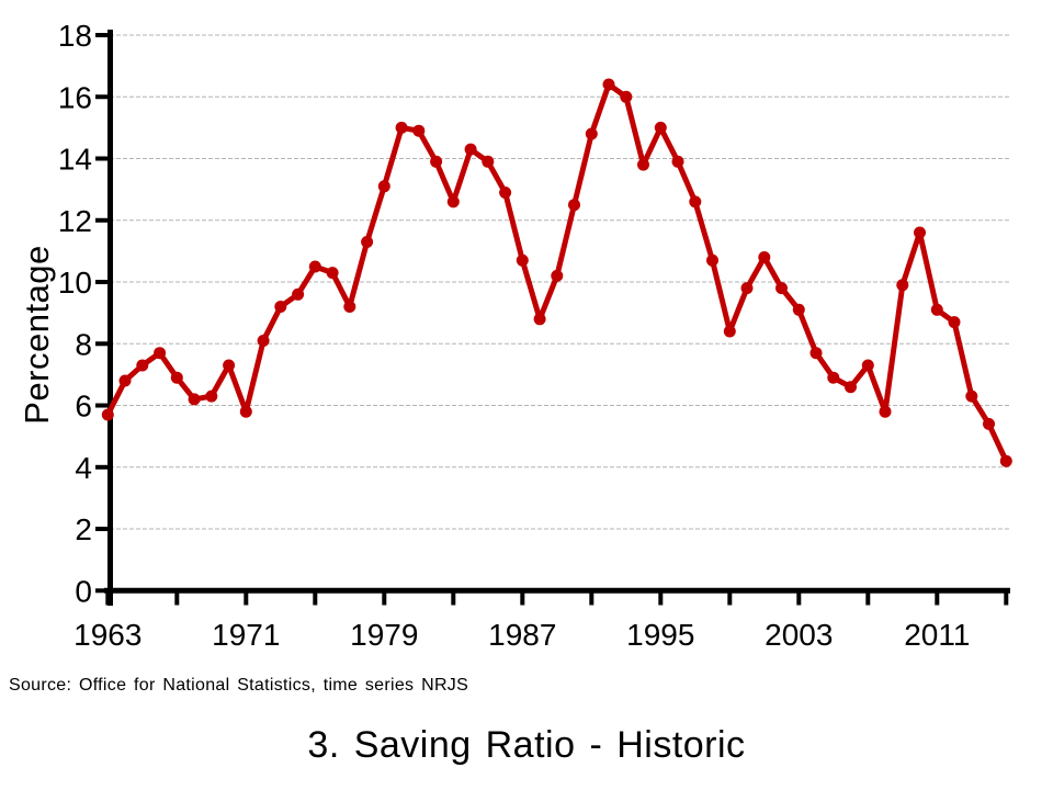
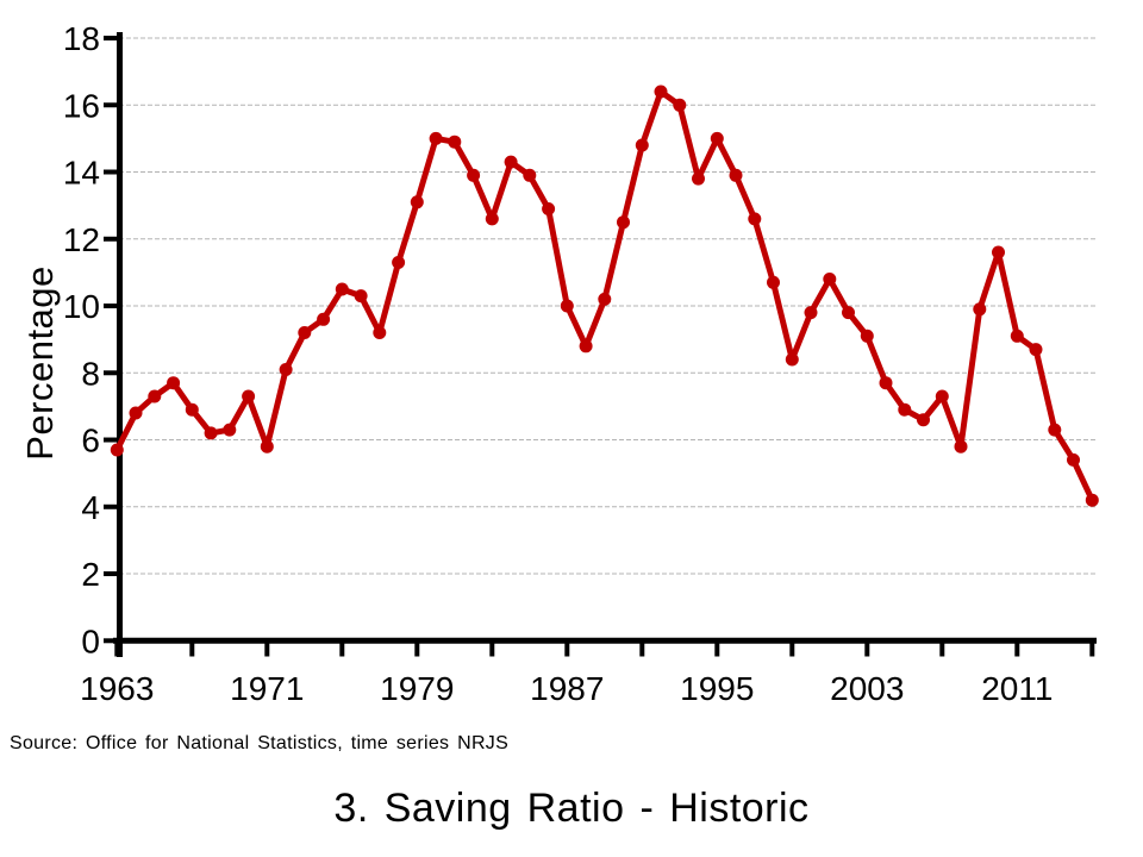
1987: 10.7 -> 10.0
